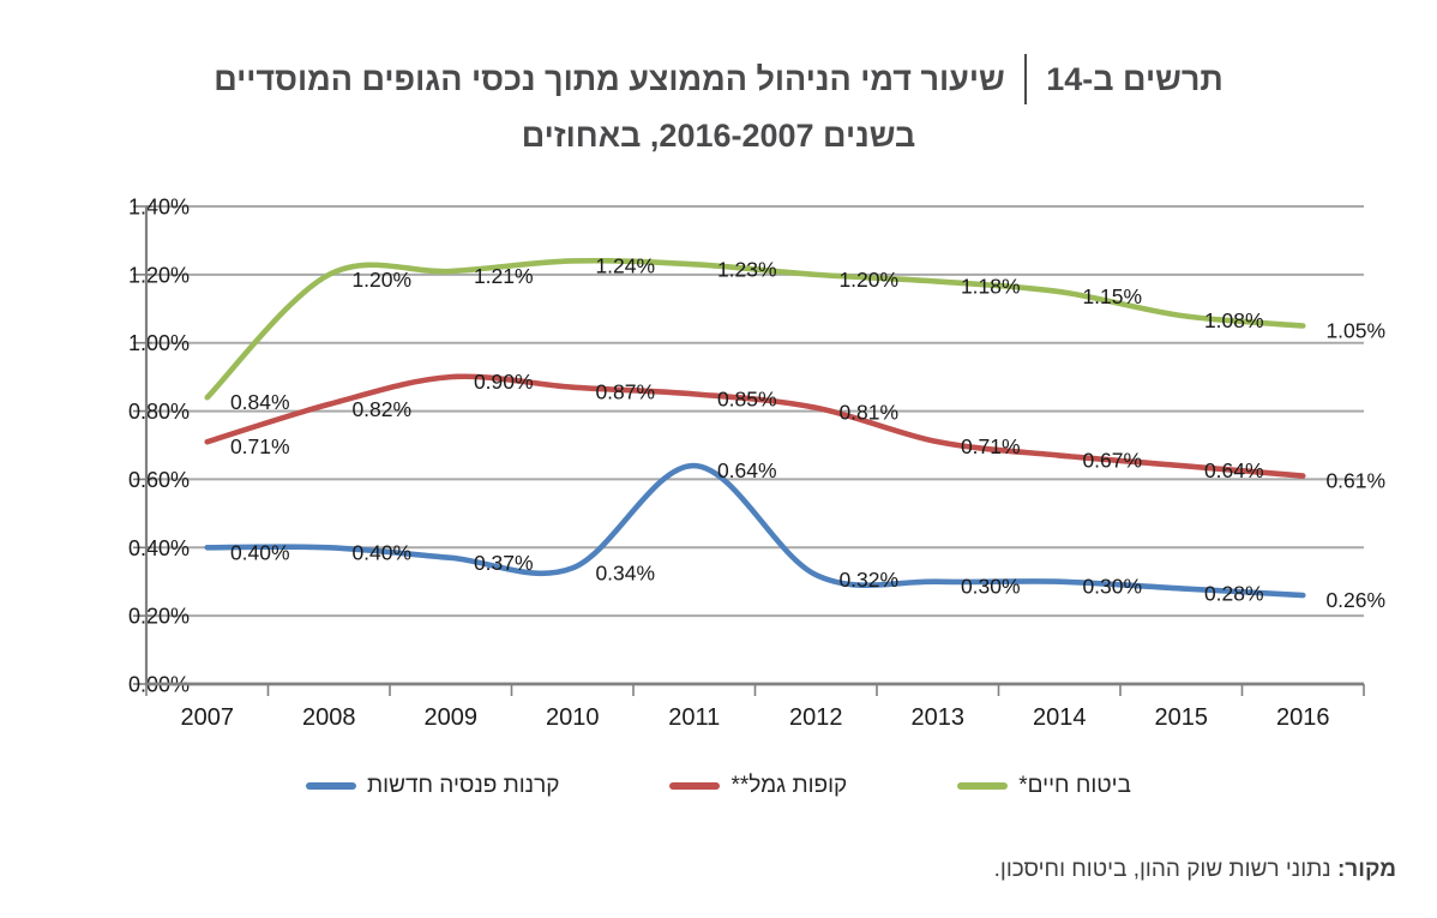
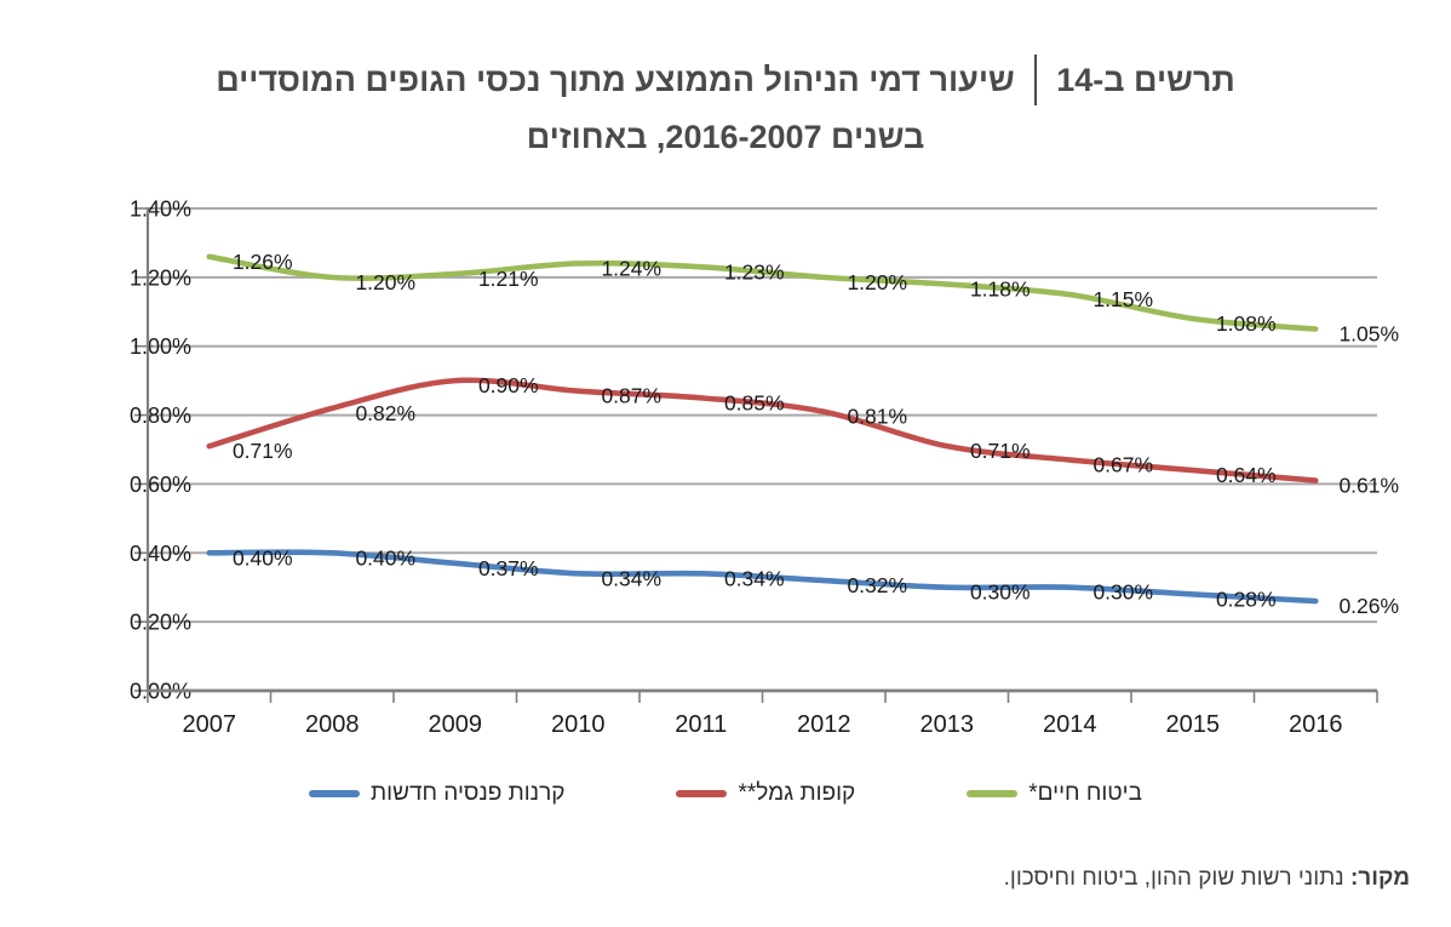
ביטוח חיים*/2007: 0.84% -> 1.26%
קרנות פנסיה חדשות/2011: 0.64% -> 0.34%
